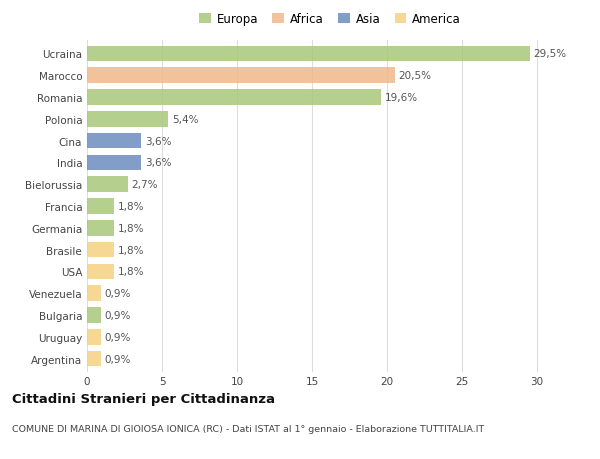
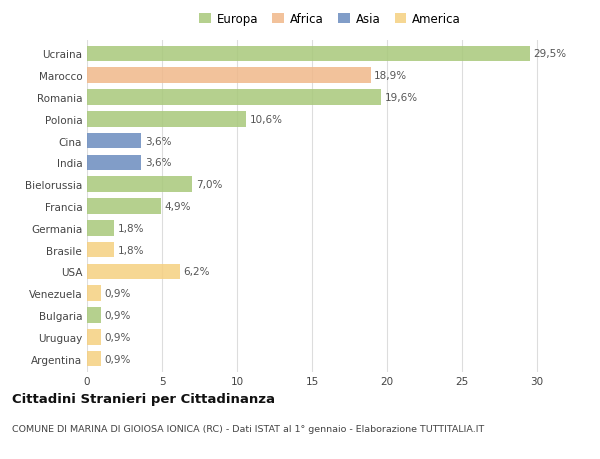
Marocco: 20,5% -> 18,9%
Polonia: 5,4% -> 10,6%
Bielorussia: 2,7% -> 7,0%
Francia: 1,8% -> 4,9%
USA: 1,8% -> 6,2%
